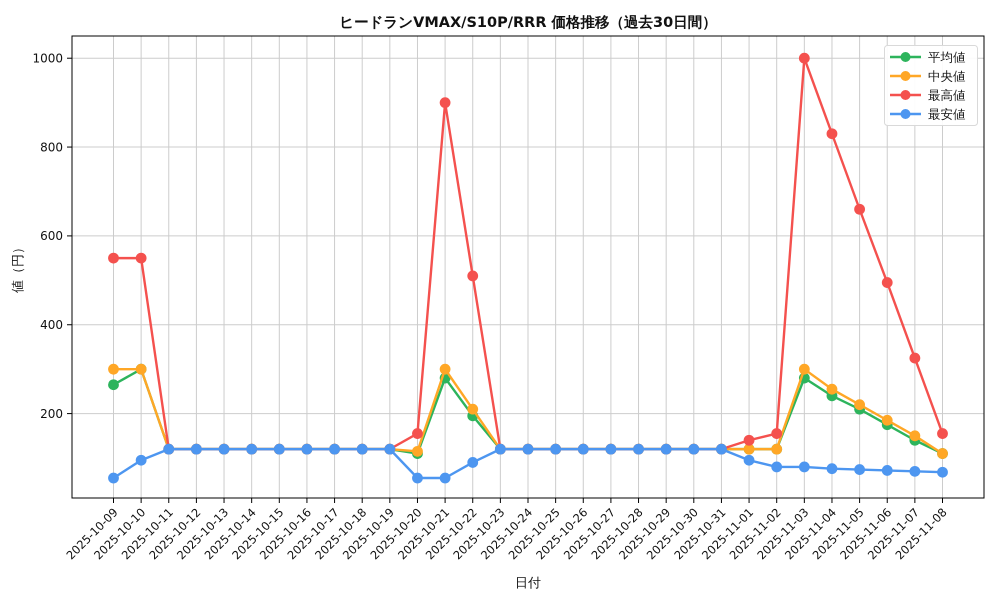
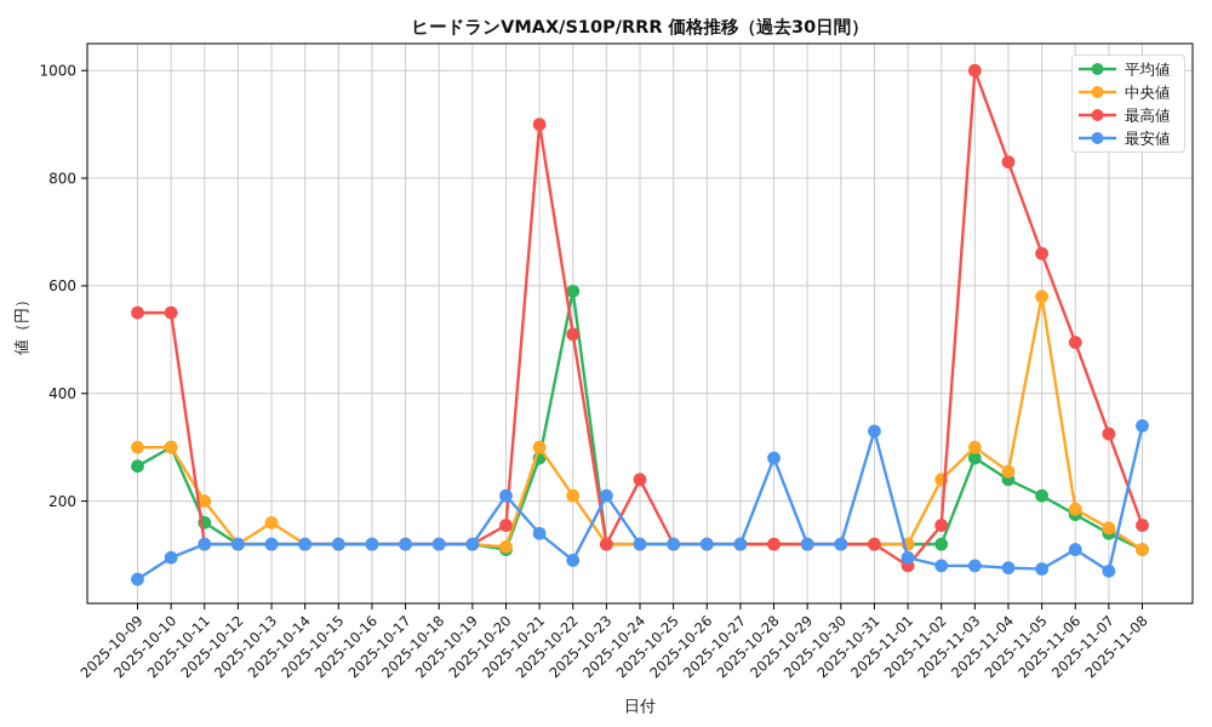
平均値/2025-10-11: 120 -> 160
中央値/2025-10-11: 120 -> 200
中央値/2025-10-13: 120 -> 160
最安値/2025-10-20: 60 -> 210
最安値/2025-10-21: 60 -> 140
平均値/2025-10-22: 200 -> 590
最安値/2025-10-23: 120 -> 210
最高値/2025-10-24: 120 -> 240
最安値/2025-10-28: 120 -> 280
最安値/2025-10-31: 120 -> 330
最高値/2025-11-01: 140 -> 80
中央値/2025-11-02: 120 -> 240
中央値/2025-11-05: 220 -> 580
最安値/2025-11-06: 70 -> 110
最安値/2025-11-08: 70 -> 340
